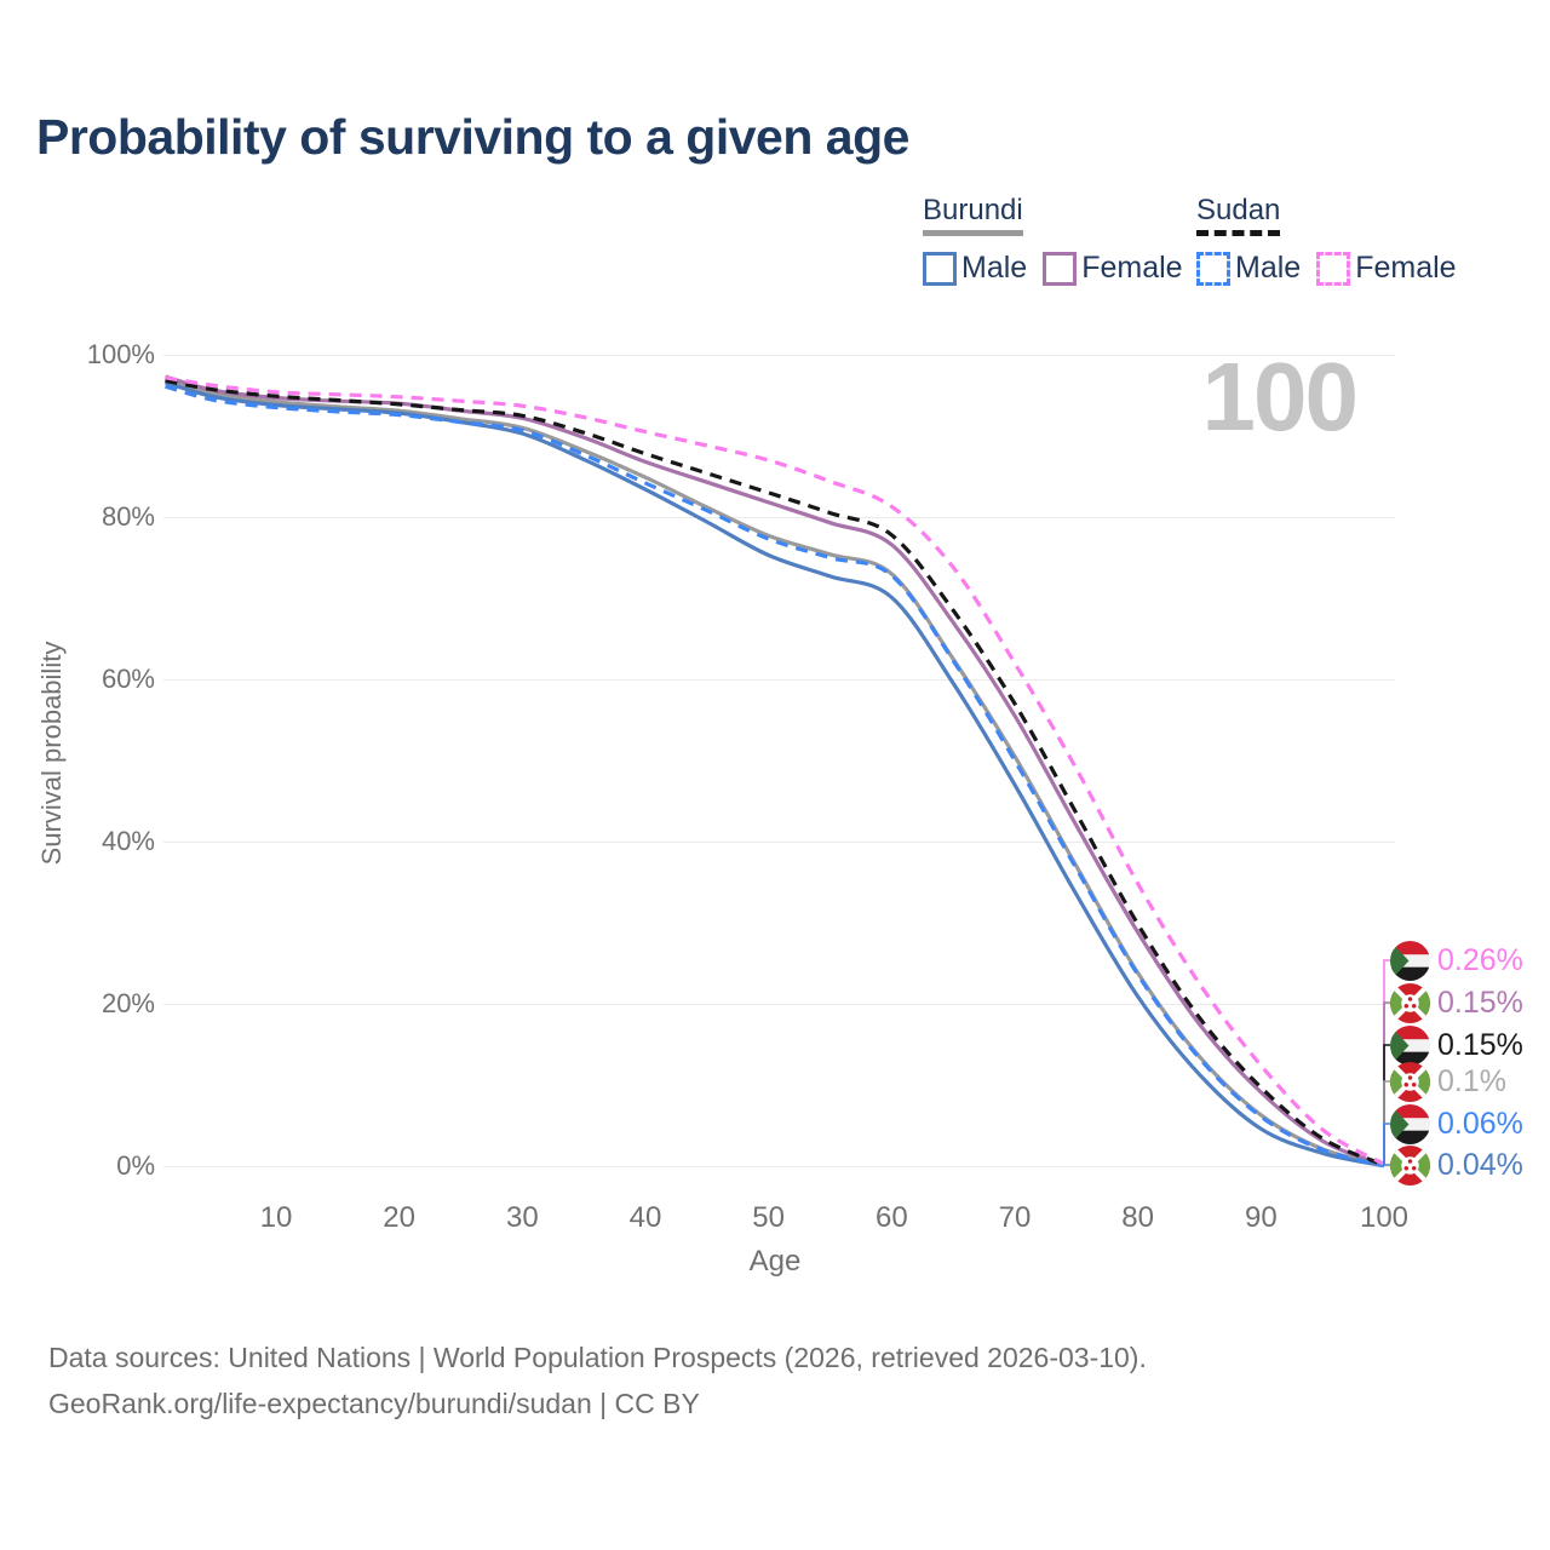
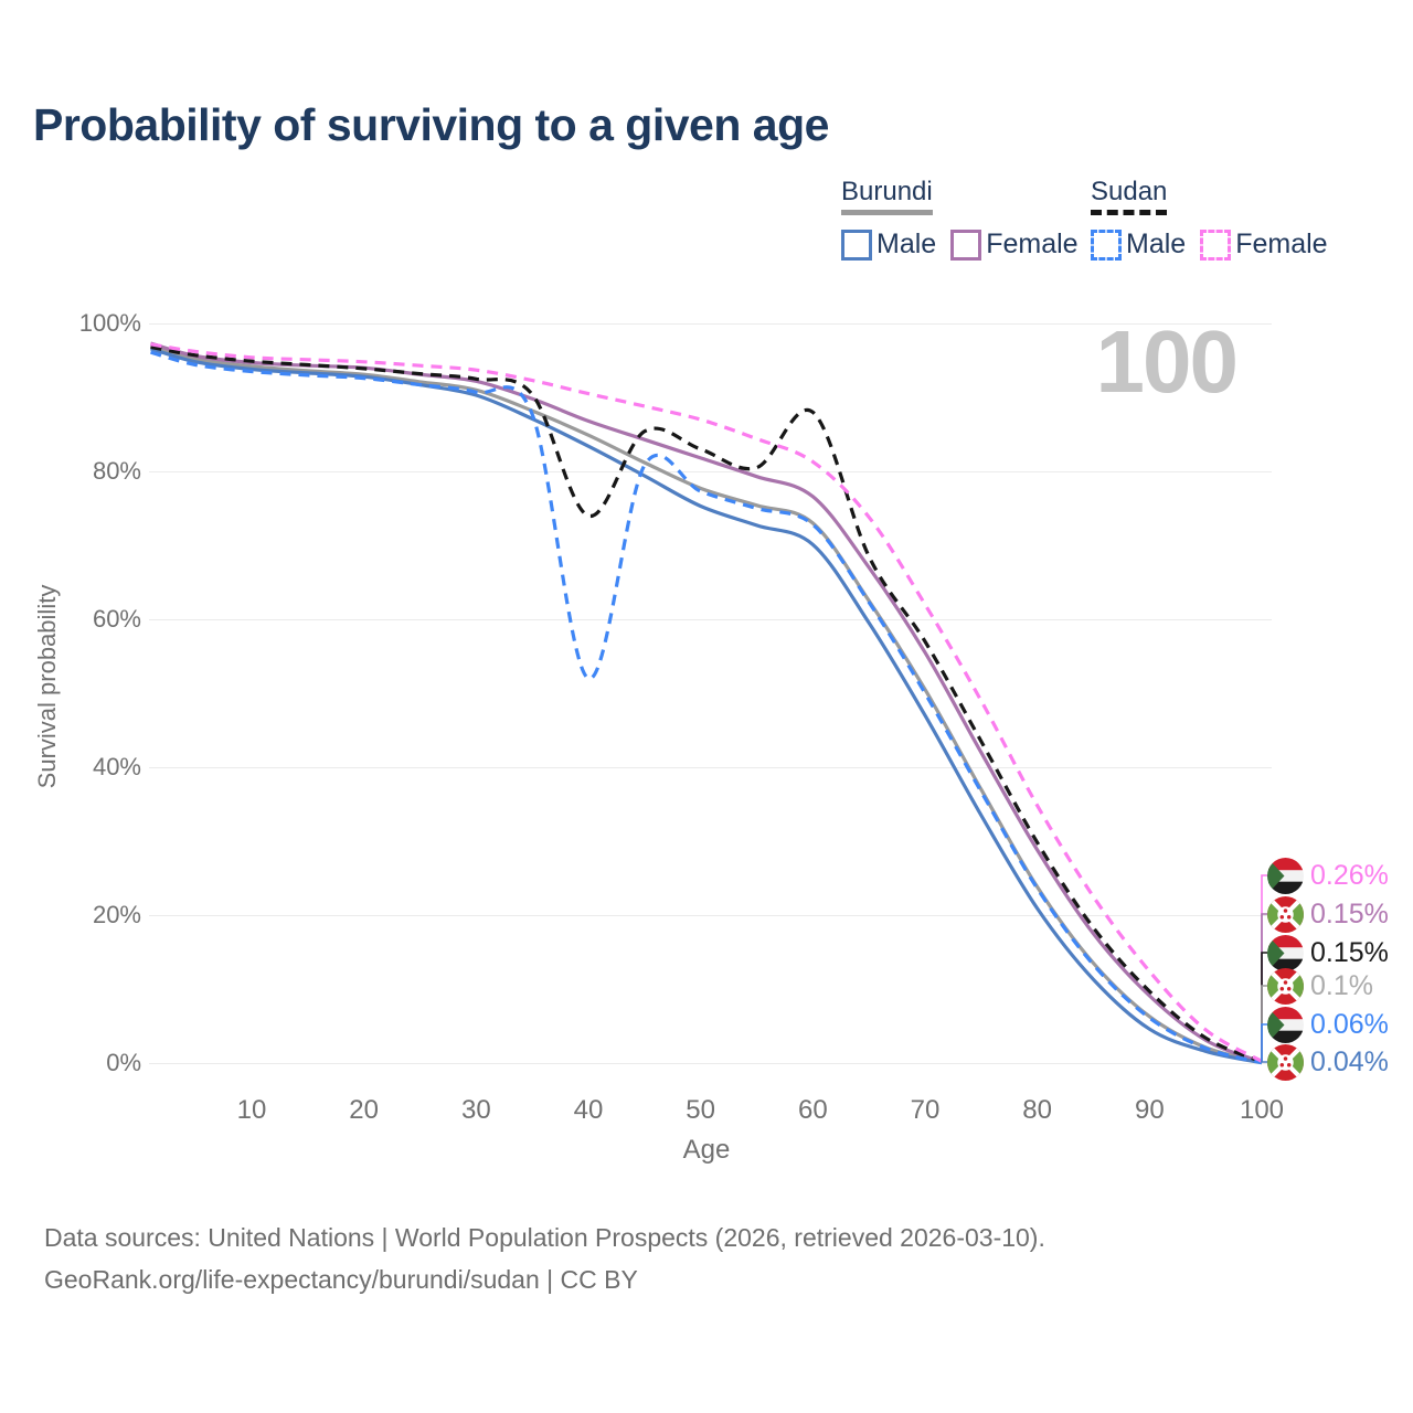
Sudan/40: 88% -> 74%
Sudan Male/40: 84% -> 52%
Sudan/60: 78% -> 88%
